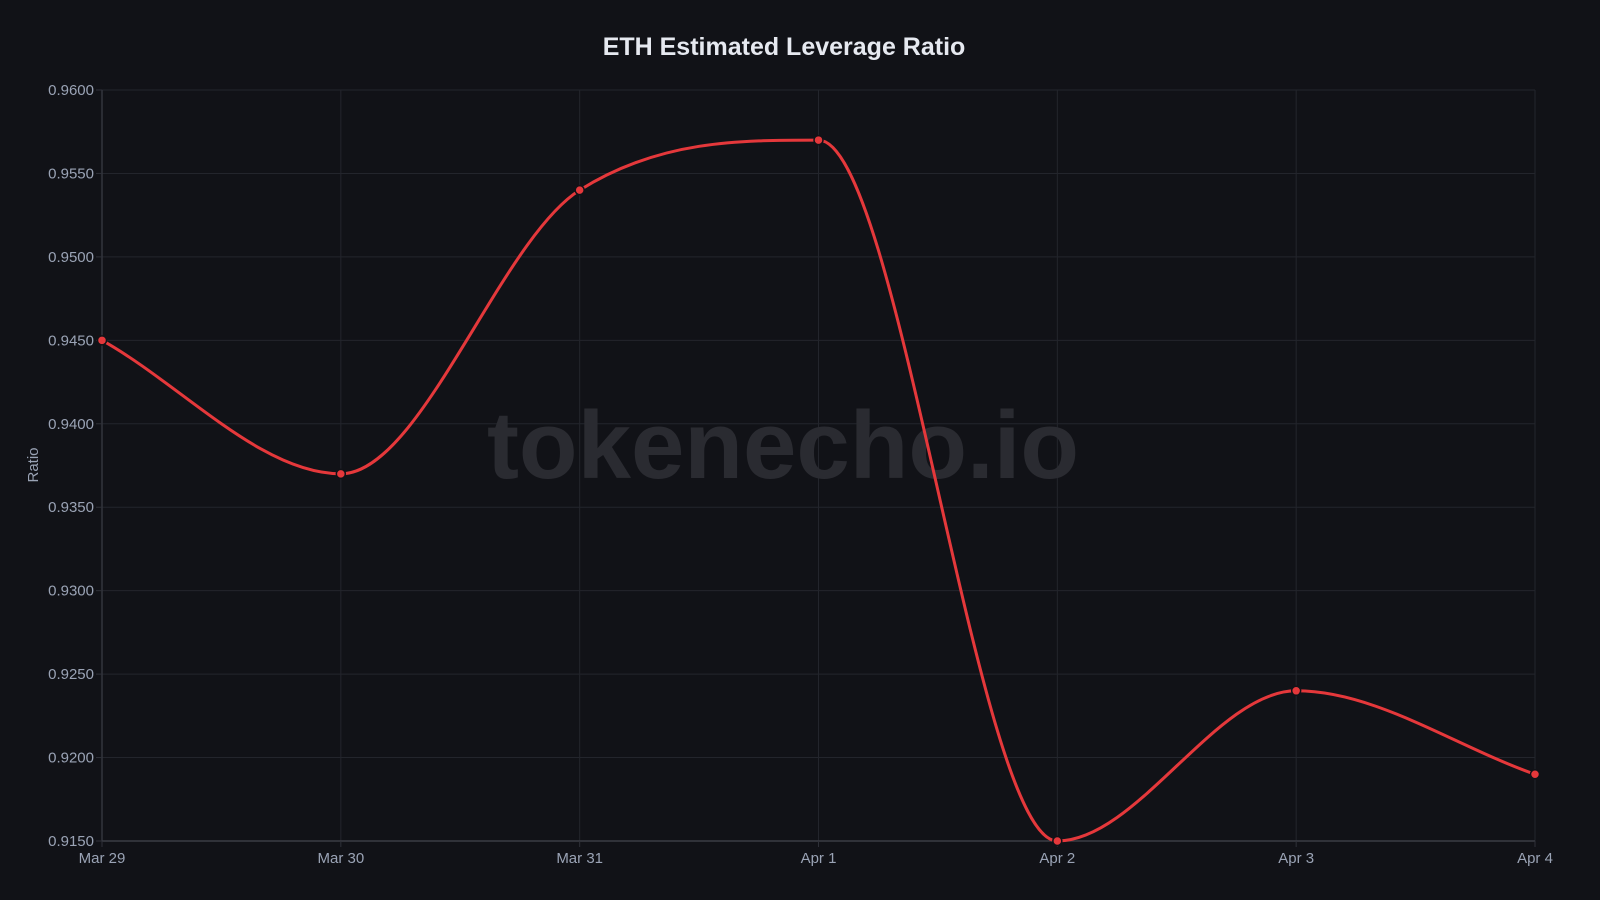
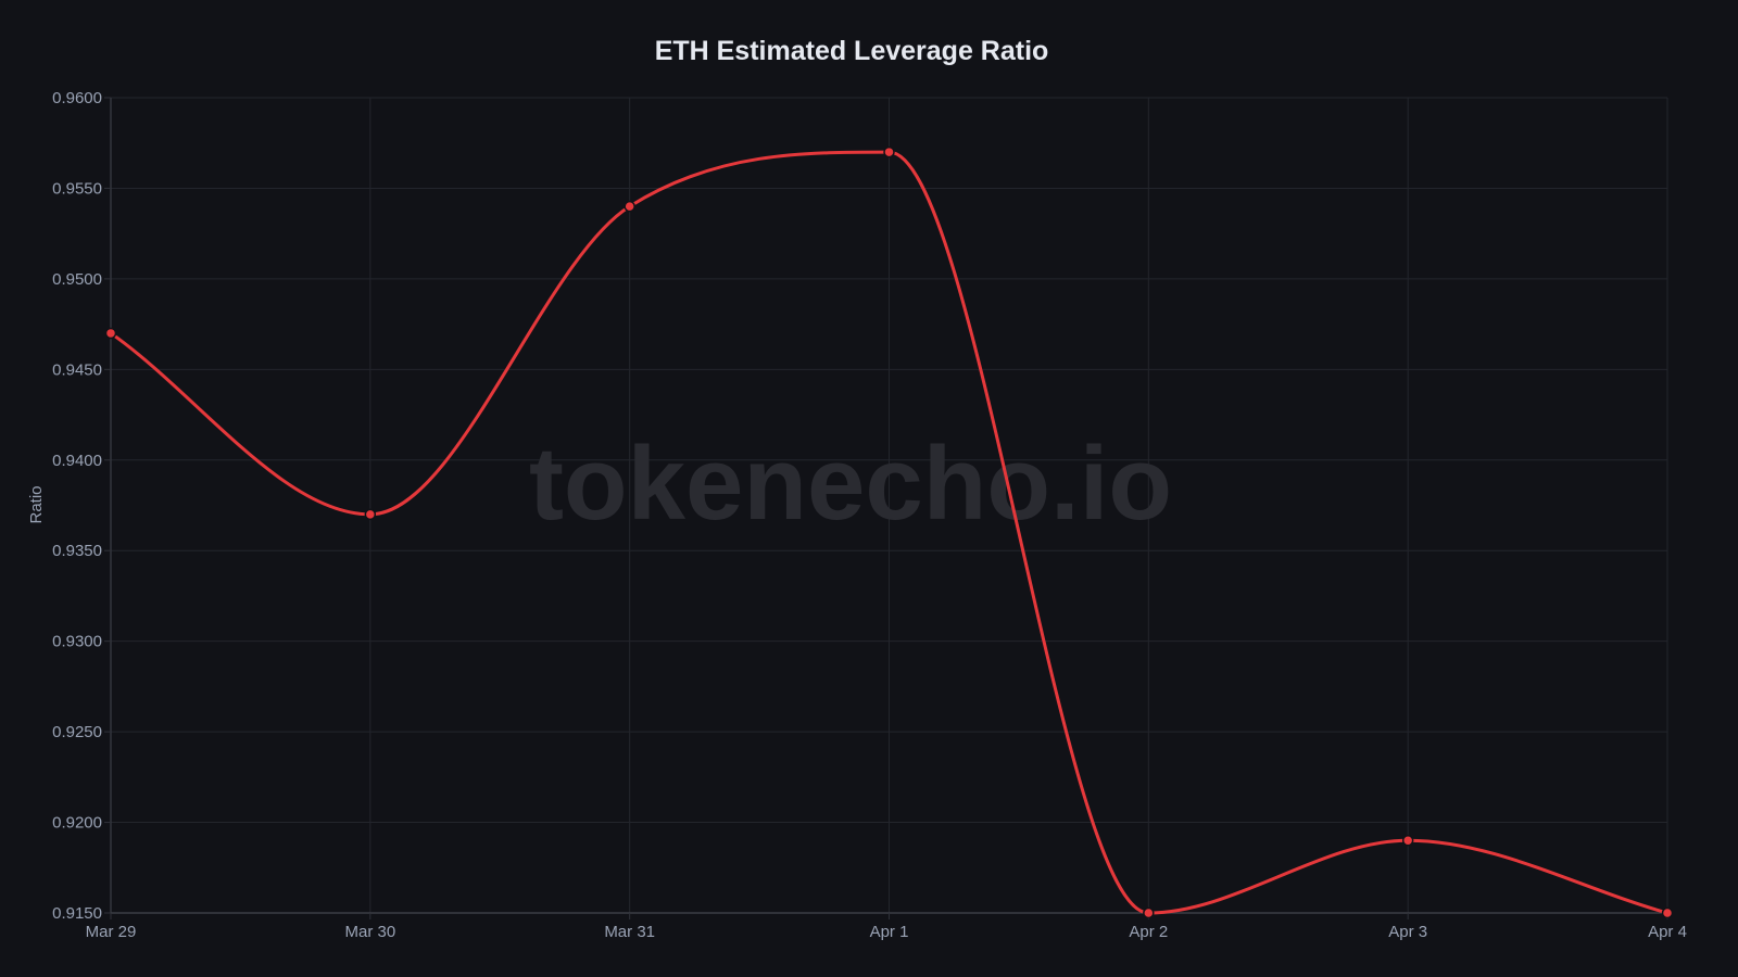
Mar 29: 0.945 -> 0.947
Apr 3: 0.924 -> 0.919
Apr 4: 0.919 -> 0.915
